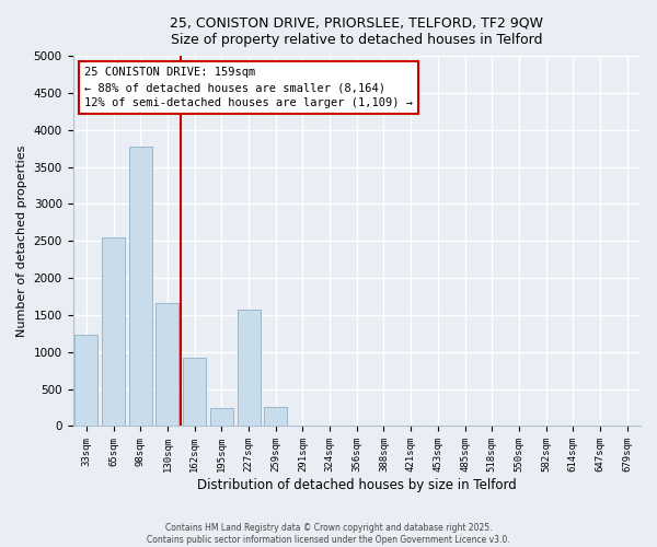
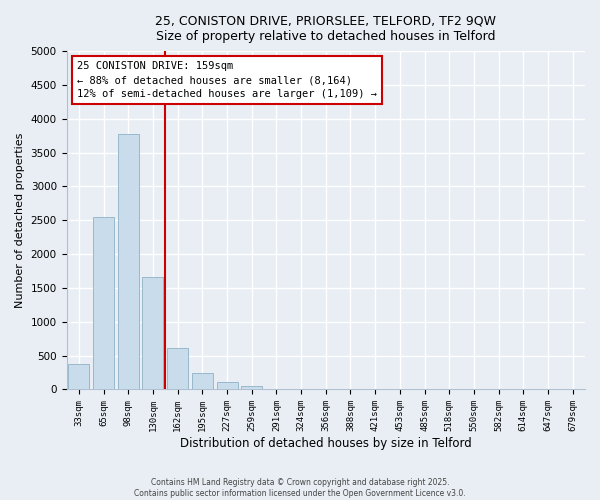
33sqm: 1240 -> 380
162sqm: 920 -> 620
227sqm: 1580 -> 100
259sqm: 260 -> 60
